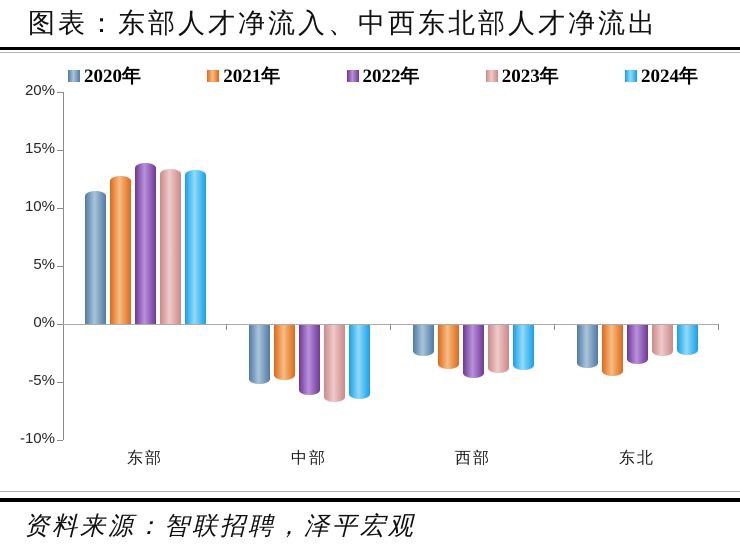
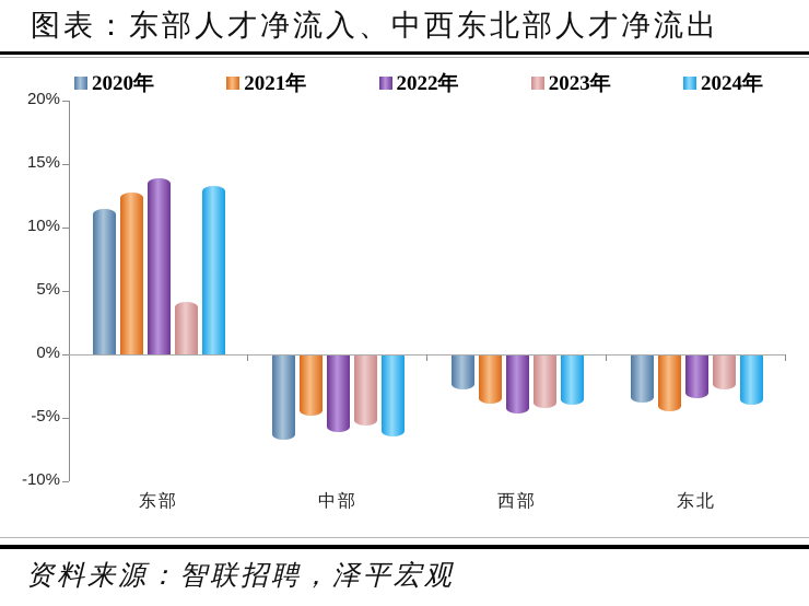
2023年/东部: 13.4% -> 4.1%
2020年/中部: -5.1% -> -6.6%
2023年/中部: -6.6% -> -5.5%
2024年/东北: -2.6% -> -3.9%
